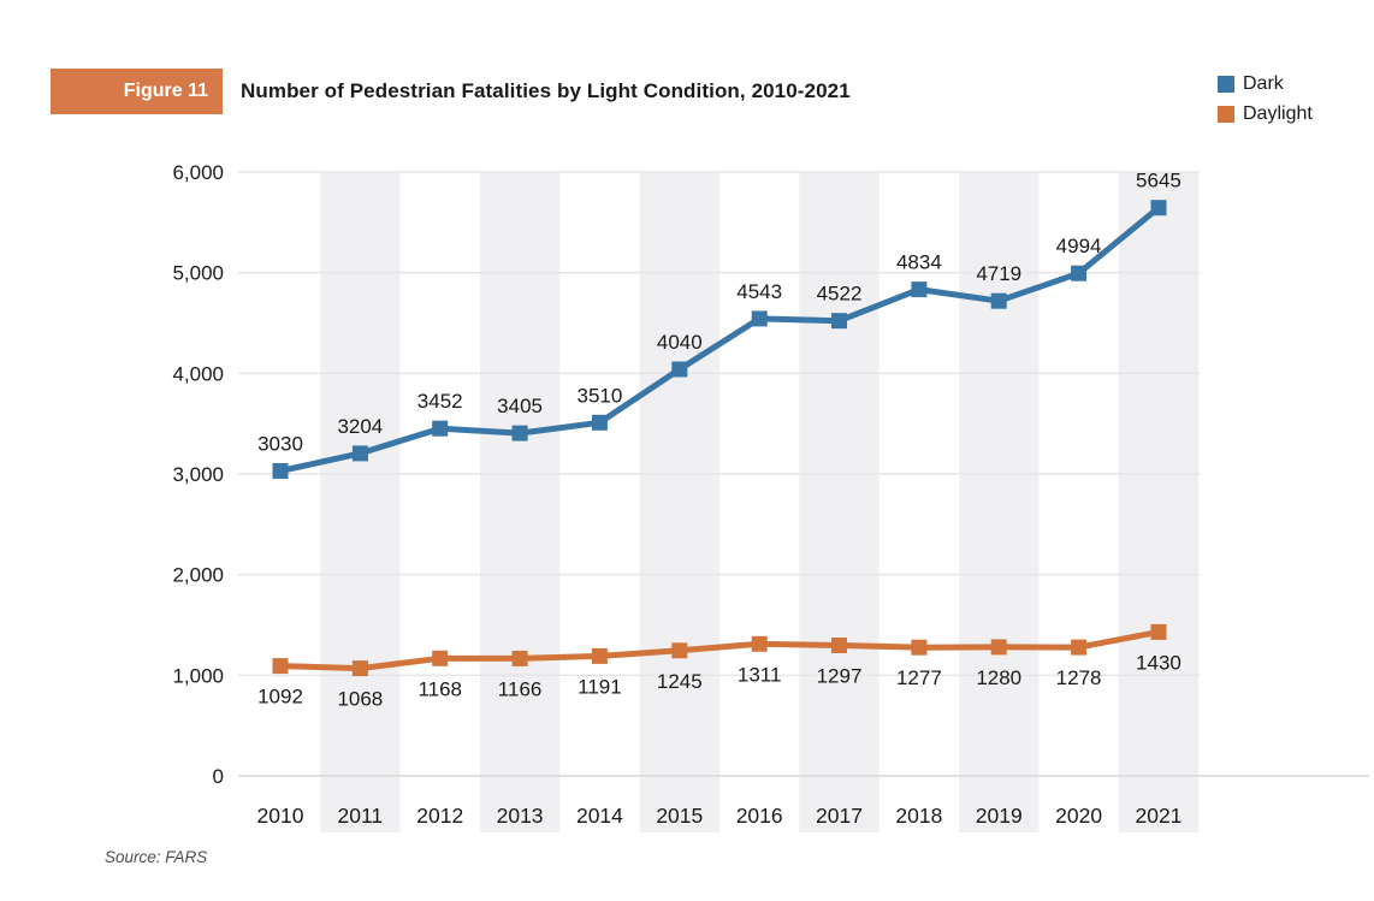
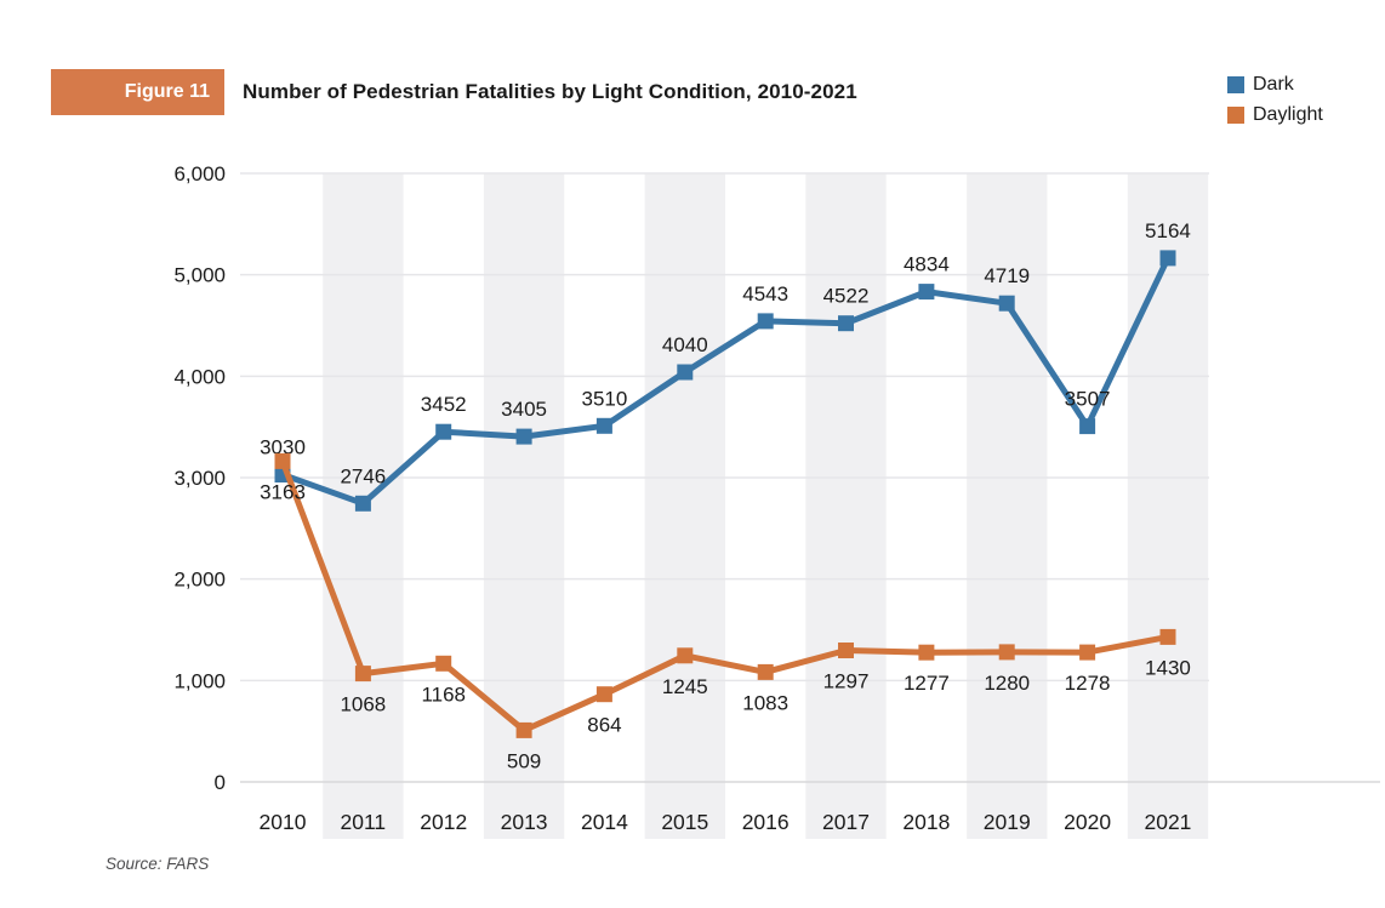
Daylight/2010: 1092 -> 3163
Dark/2011: 3204 -> 2746
Daylight/2013: 1166 -> 509
Daylight/2014: 1191 -> 864
Daylight/2016: 1311 -> 1083
Dark/2020: 4994 -> 3507
Dark/2021: 5645 -> 5164
